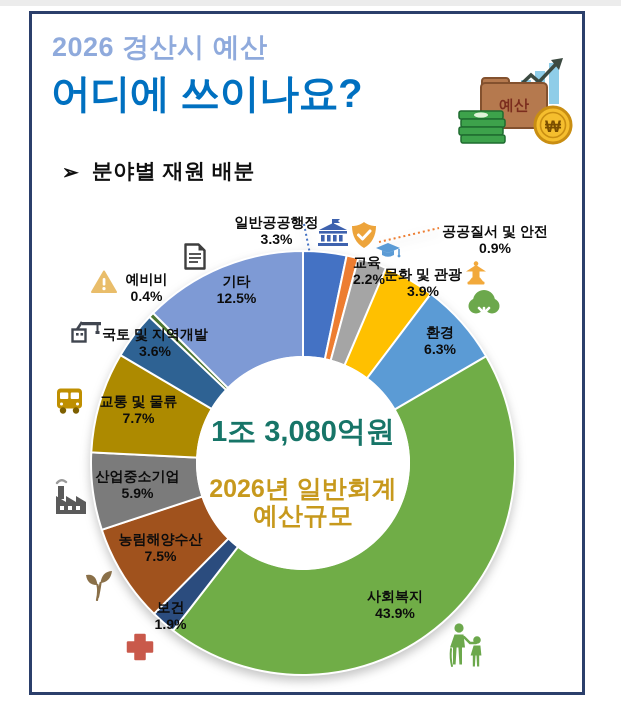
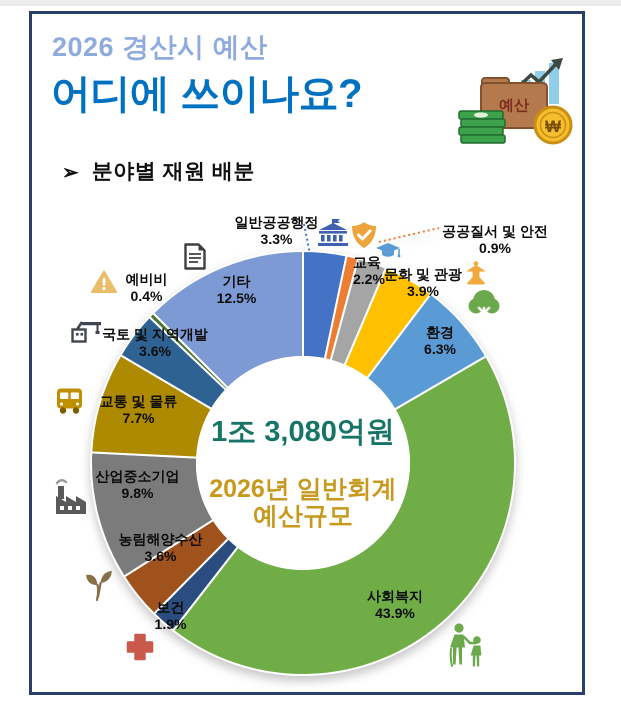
농림해양수산: 7.5% -> 3.6%
산업중소기업: 5.9% -> 9.8%
